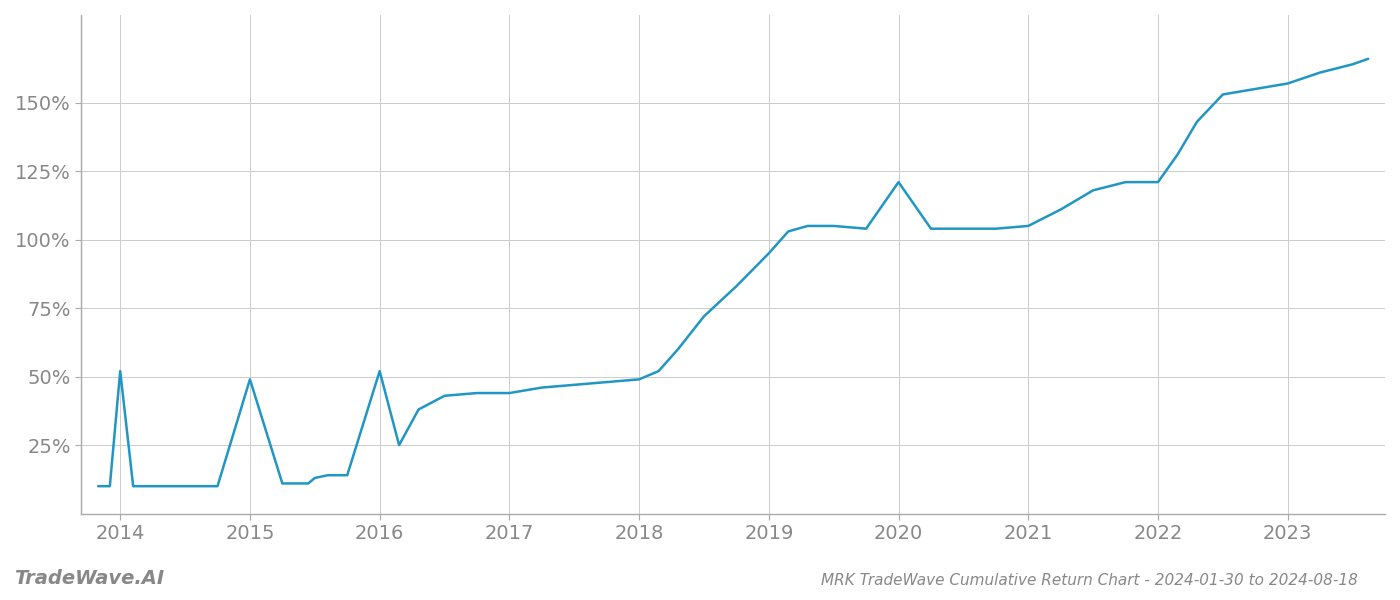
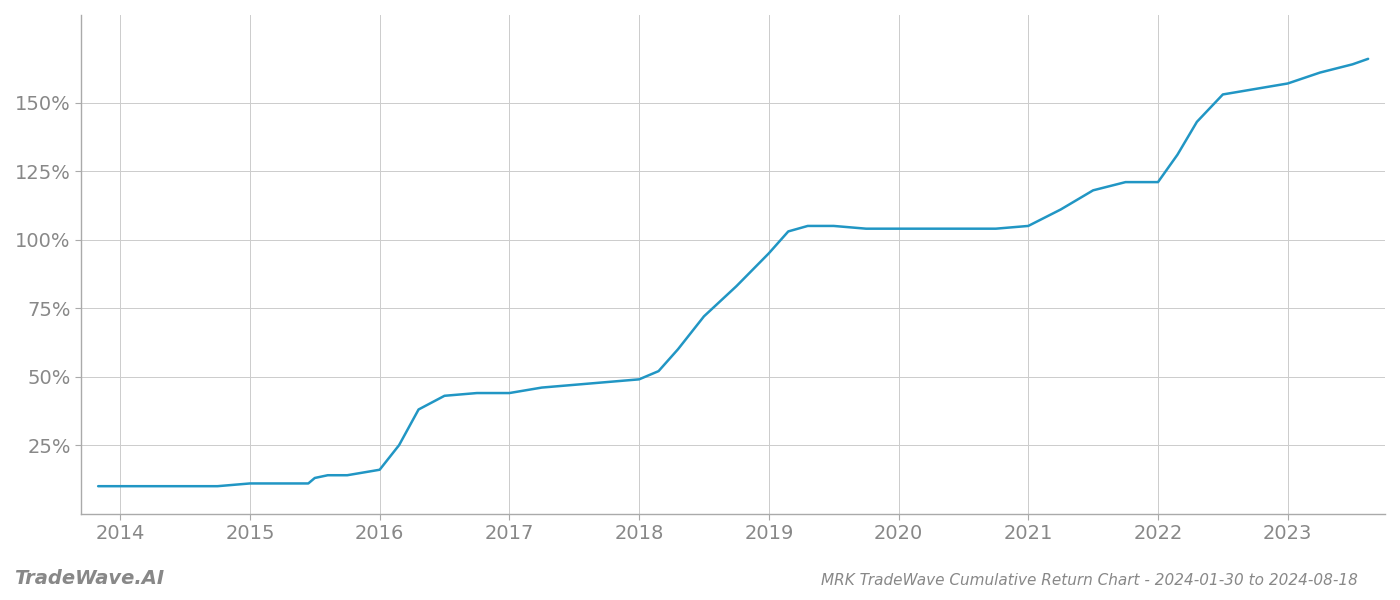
2014: 52% -> 10%
2015: 49% -> 11%
2016: 52% -> 16%
2020: 121% -> 104%
